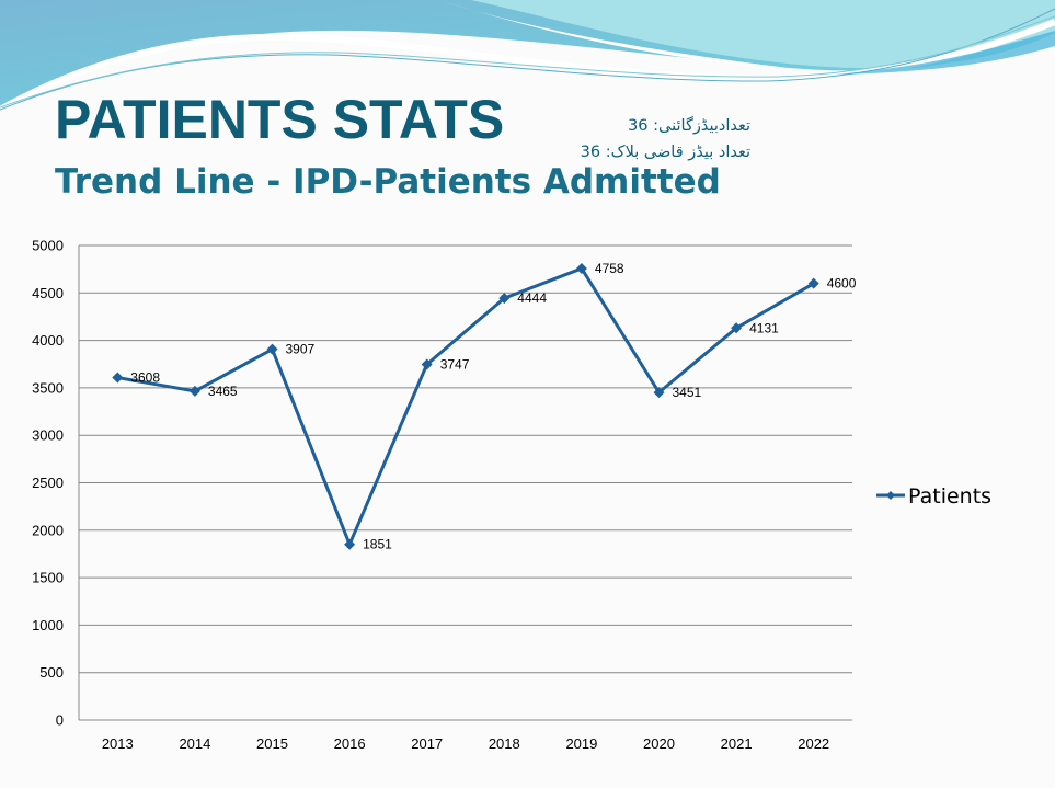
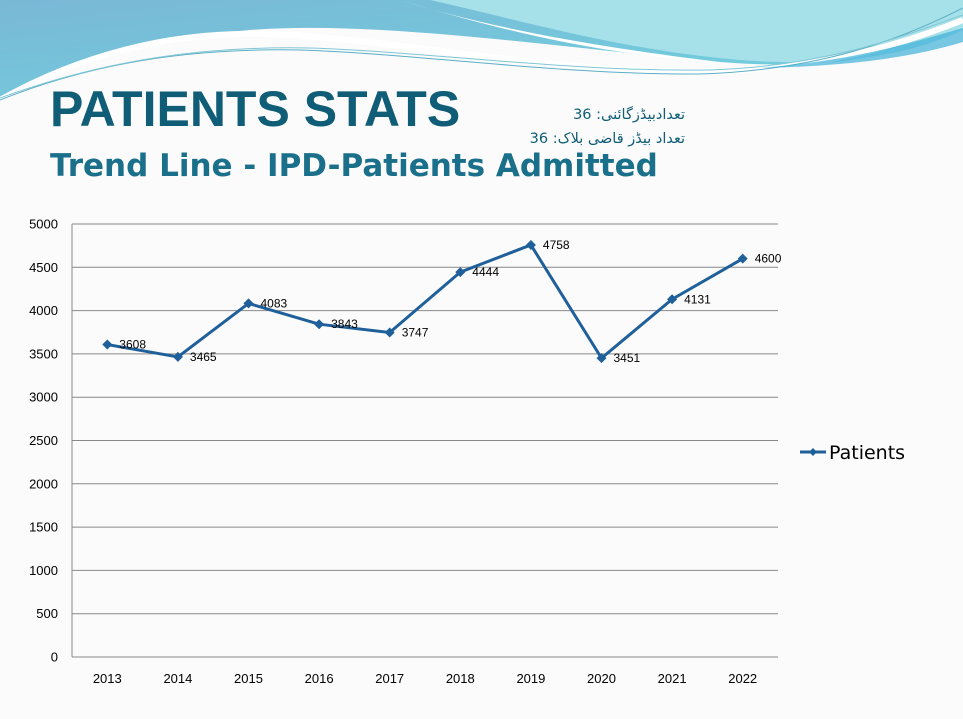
2015: 3907 -> 4083
2016: 1851 -> 3843
